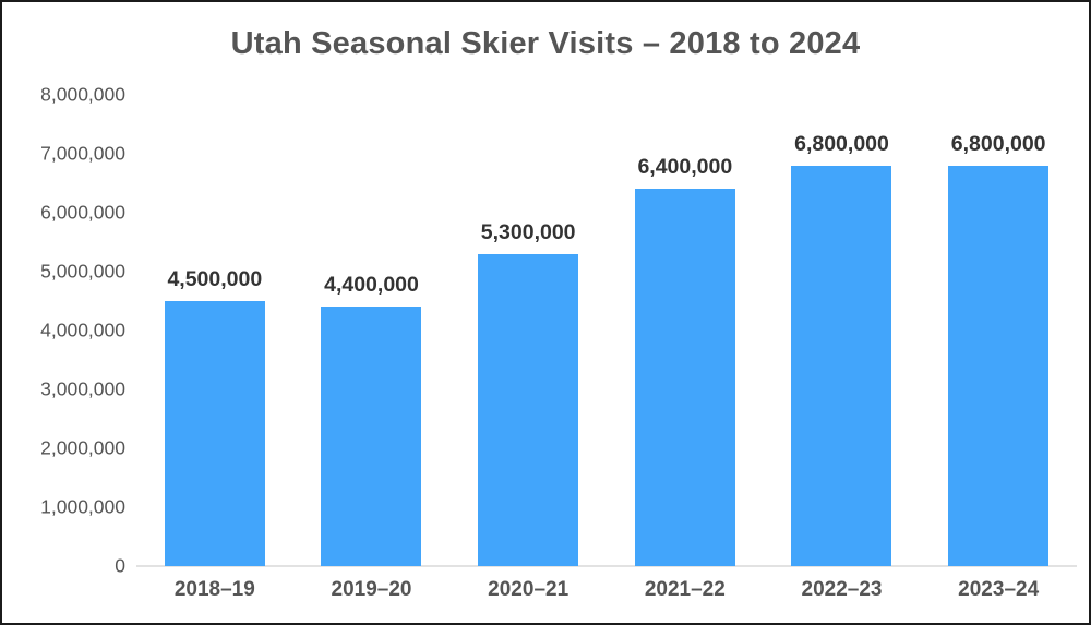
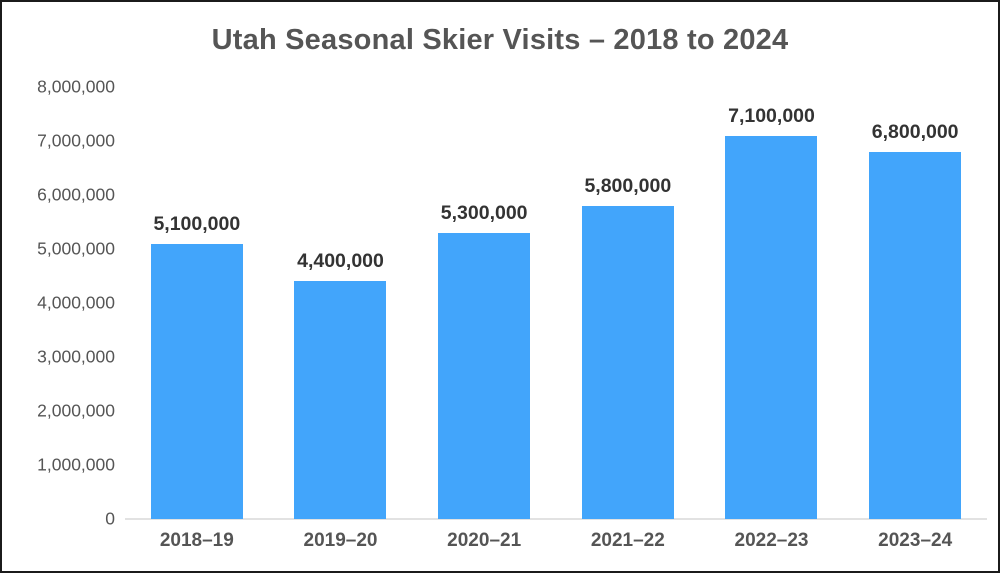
2018–19: 4,500,000 -> 5,100,000
2021–22: 6,400,000 -> 5,800,000
2022–23: 6,800,000 -> 7,100,000
